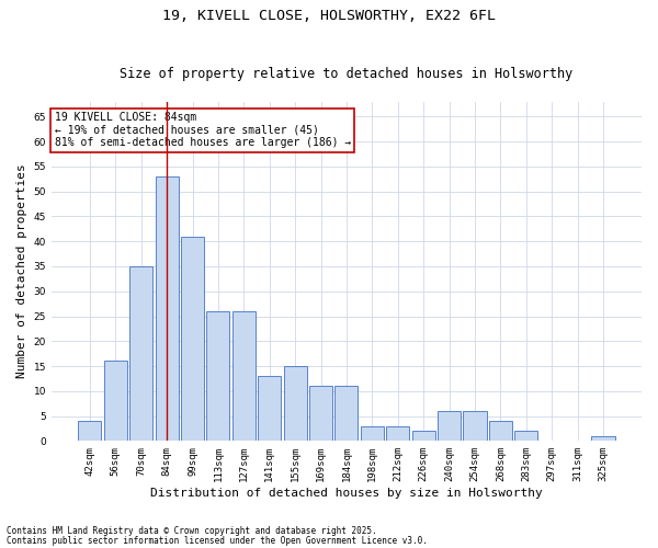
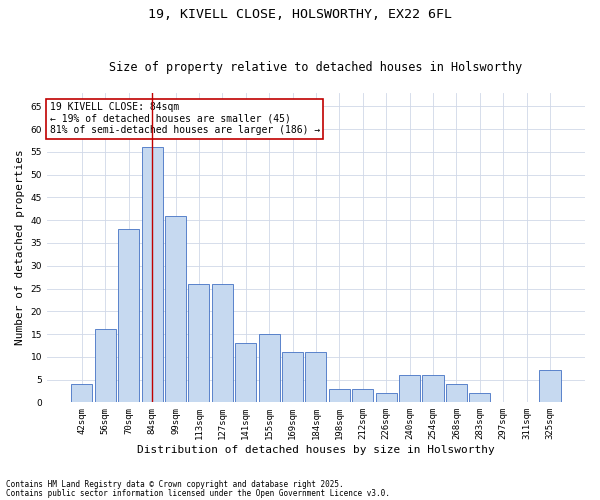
70sqm: 35 -> 38
84sqm: 53 -> 56
325sqm: 1 -> 7
